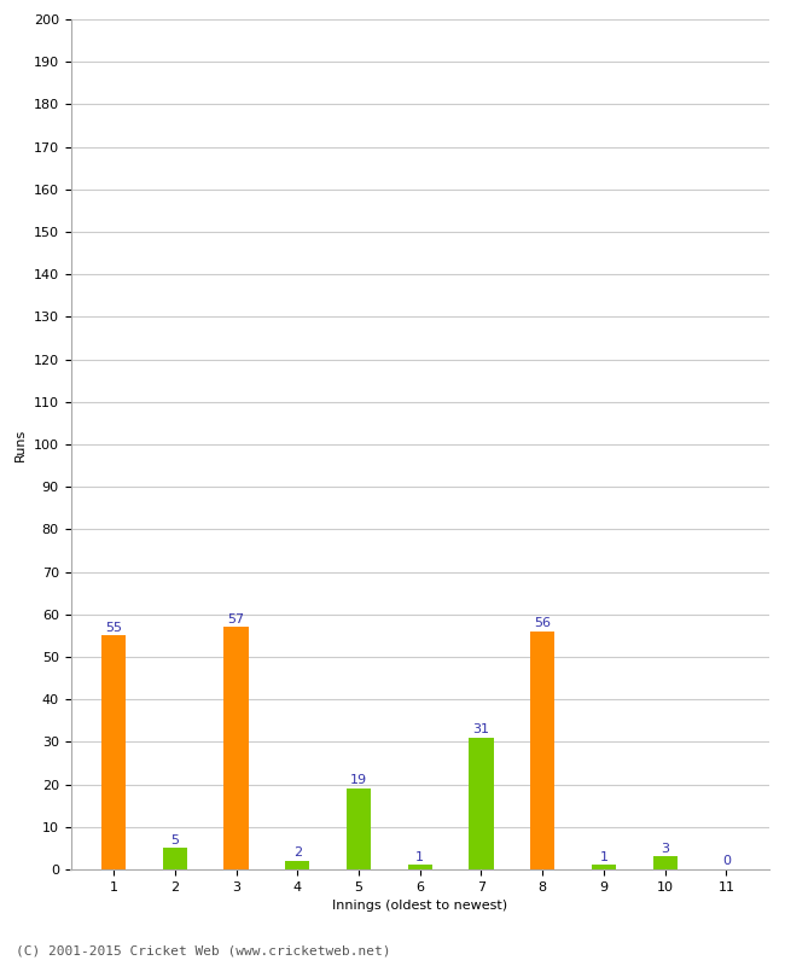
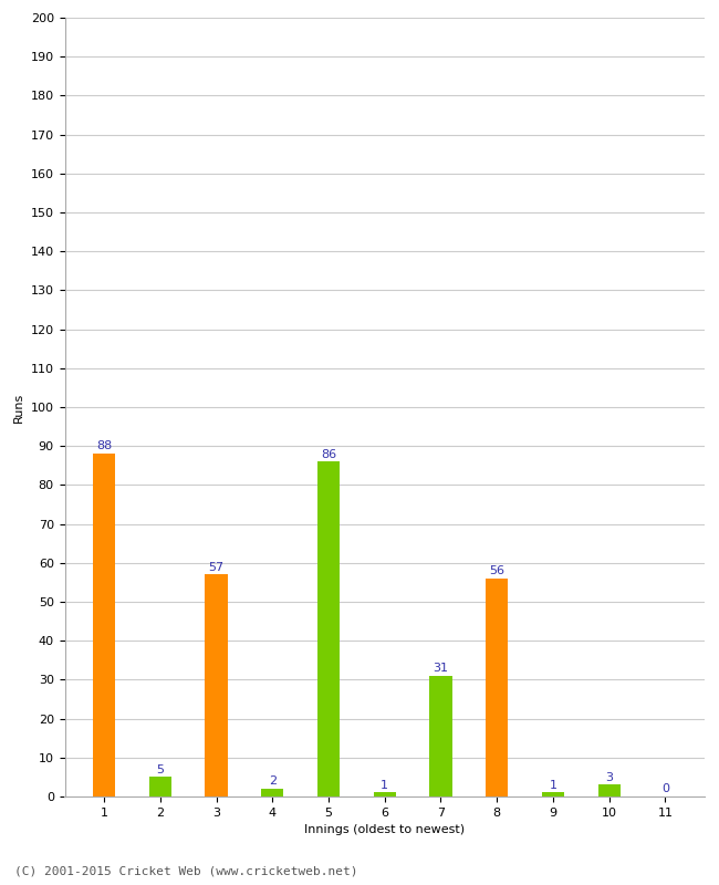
1: 55 -> 88
5: 19 -> 86
